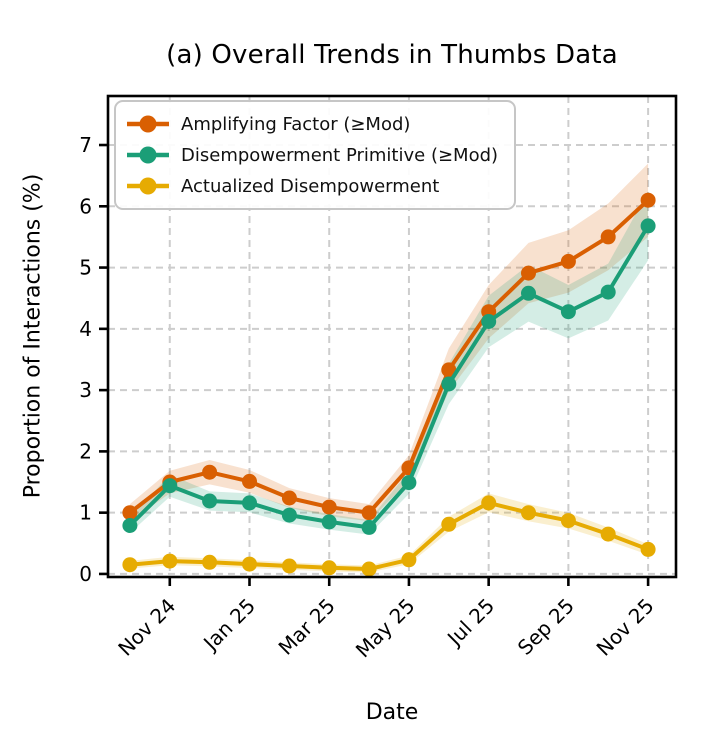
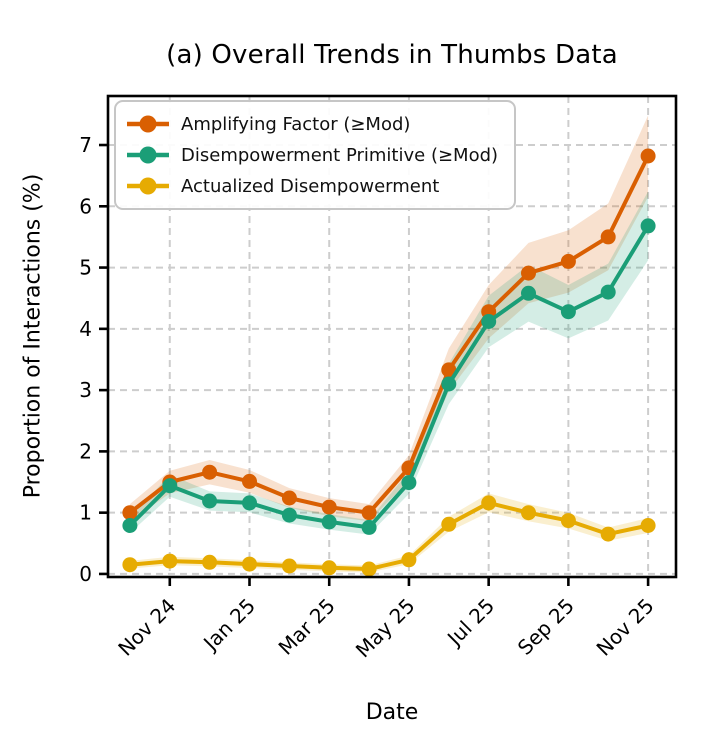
Amplifying Factor (≥Mod)/Nov 25: 6.1 -> 6.8
Actualized Disempowerment/Nov 25: 0.4 -> 0.8
